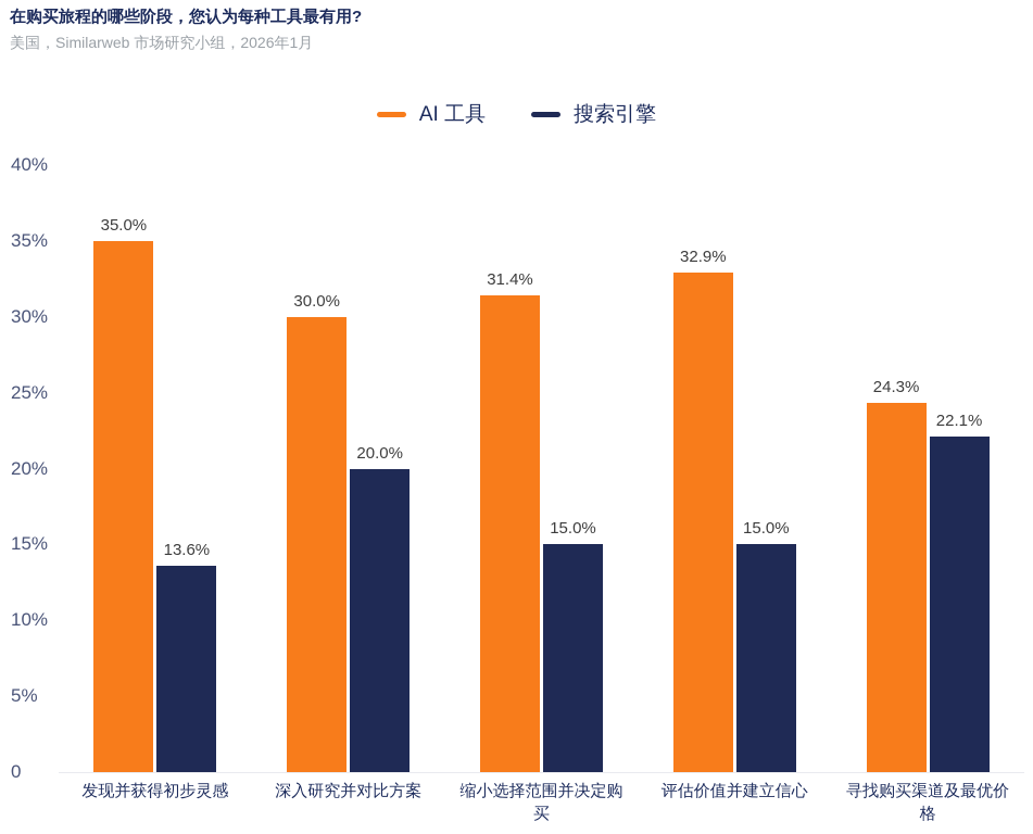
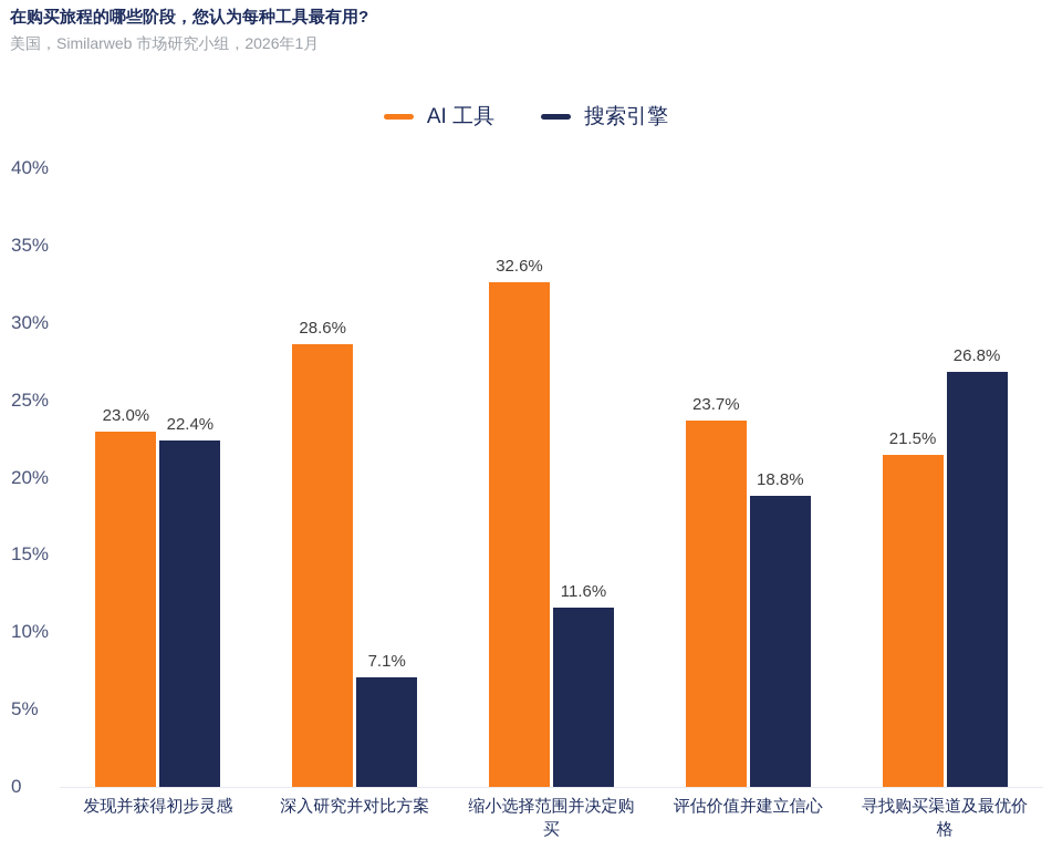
AI 工具/发现并获得初步灵感: 35.0% -> 23.0%
搜索引擎/发现并获得初步灵感: 13.6% -> 22.4%
AI 工具/深入研究并对比方案: 30.0% -> 28.6%
搜索引擎/深入研究并对比方案: 20.0% -> 7.1%
AI 工具/缩小选择范围并决定购买: 31.4% -> 32.6%
搜索引擎/缩小选择范围并决定购买: 15.0% -> 11.6%
AI 工具/评估价值并建立信心: 32.9% -> 23.7%
搜索引擎/评估价值并建立信心: 15.0% -> 18.8%
AI 工具/寻找购买渠道及最优价格: 24.3% -> 21.5%
搜索引擎/寻找购买渠道及最优价格: 22.1% -> 26.8%
